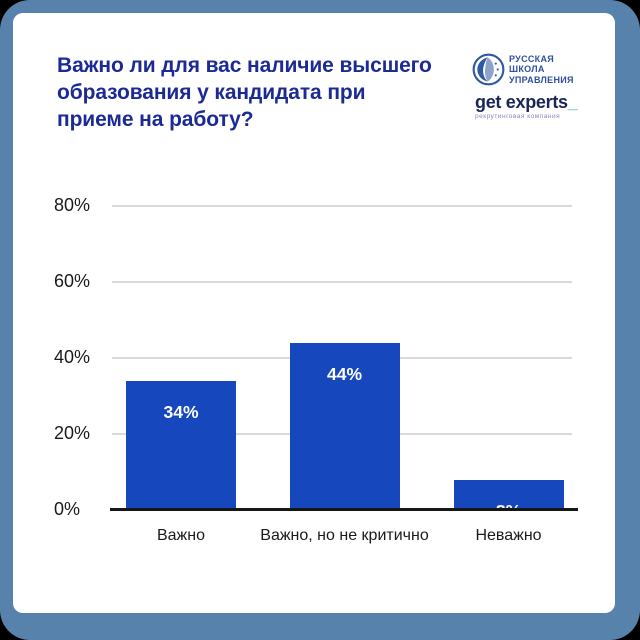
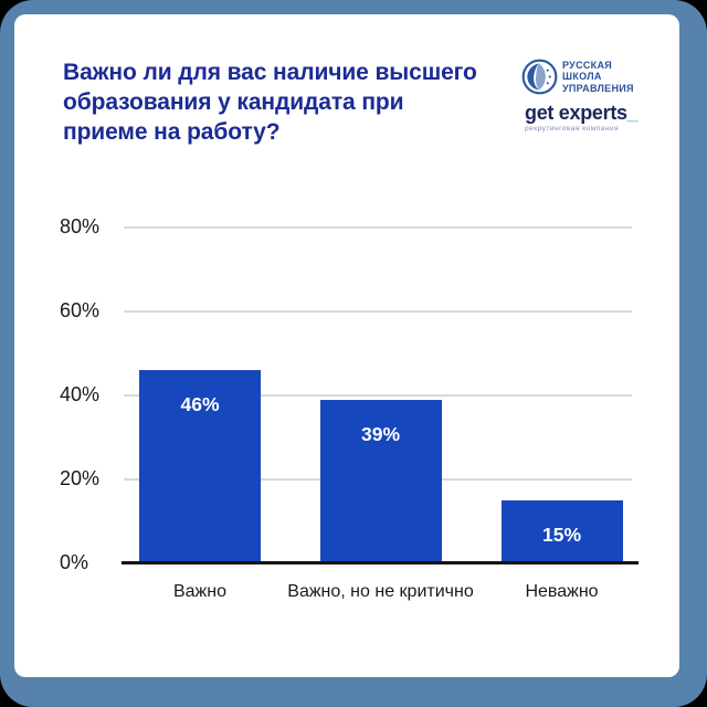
Важно: 34% -> 46%
Важно, но не критично: 44% -> 39%
Неважно: 8% -> 15%
